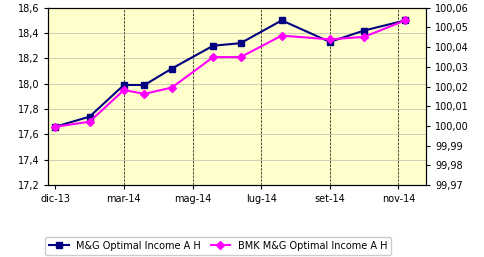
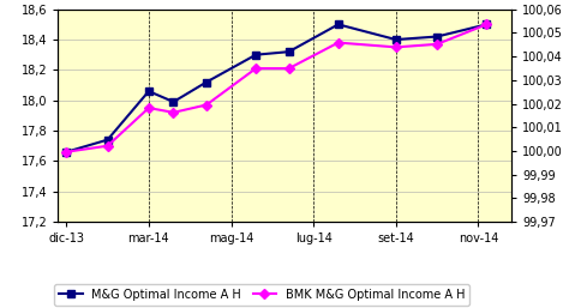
M&G Optimal Income A H/mar-14: 17,99 -> 18,06
M&G Optimal Income A H/set-14: 18,33 -> 18,40
